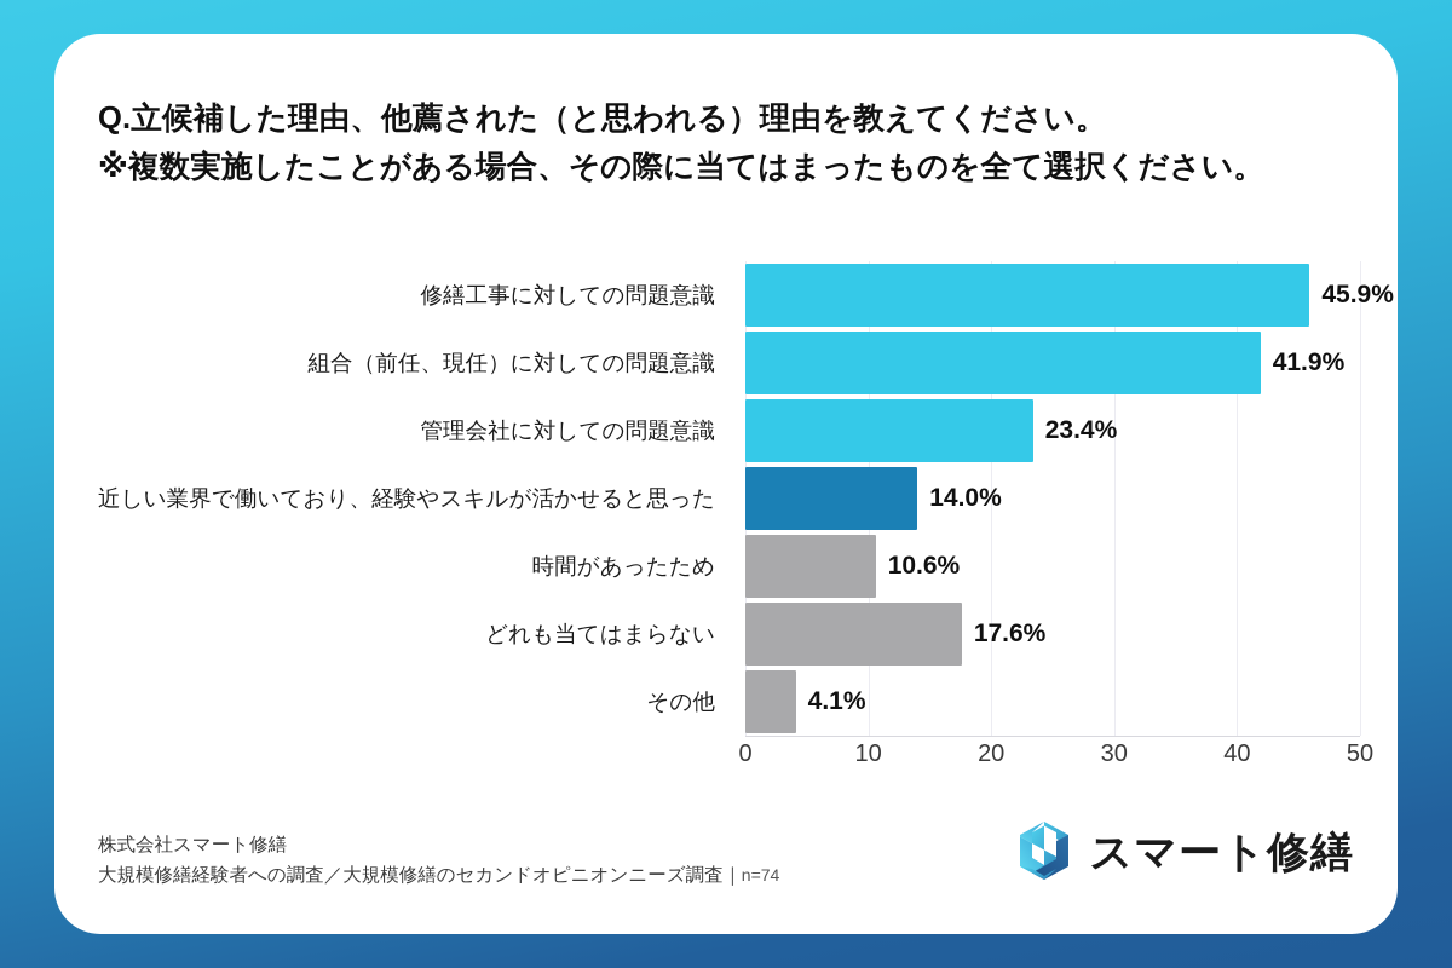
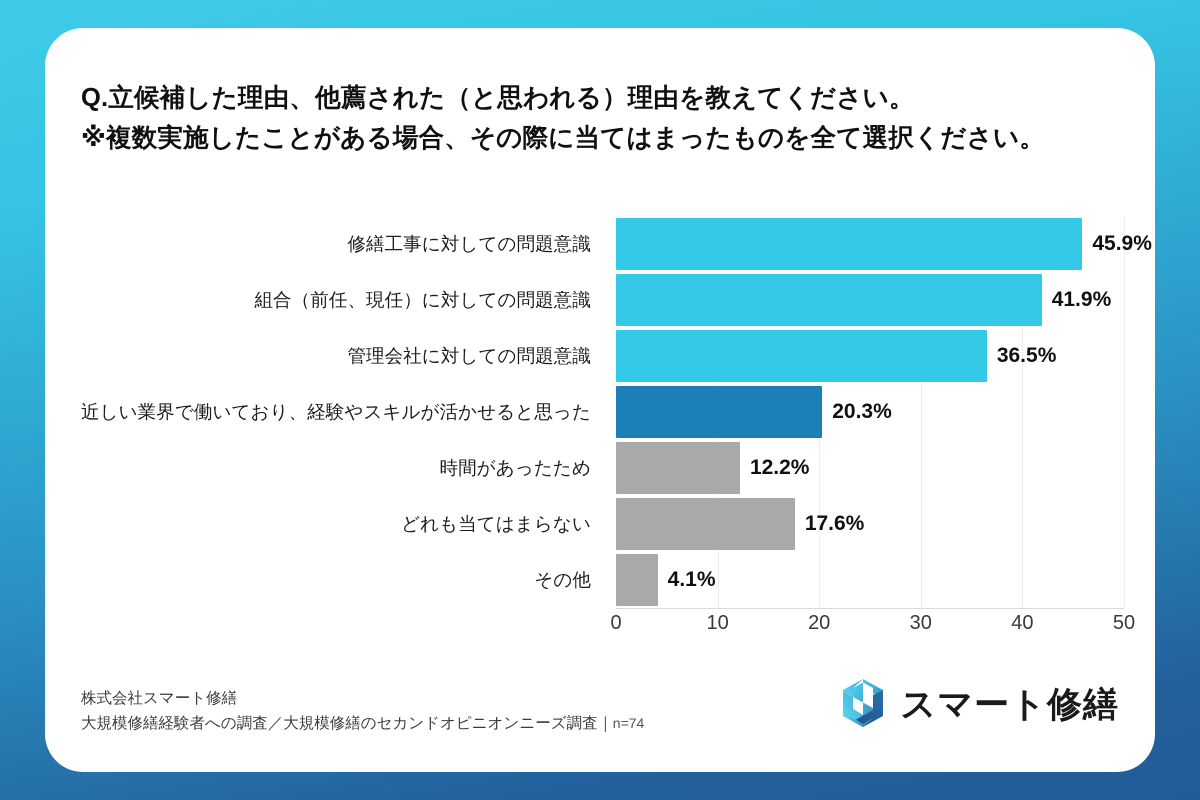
管理会社に対しての問題意識: 23.4% -> 36.5%
近しい業界で働いており、経験やスキルが活かせると思った: 14.0% -> 20.3%
時間があったため: 10.6% -> 12.2%
